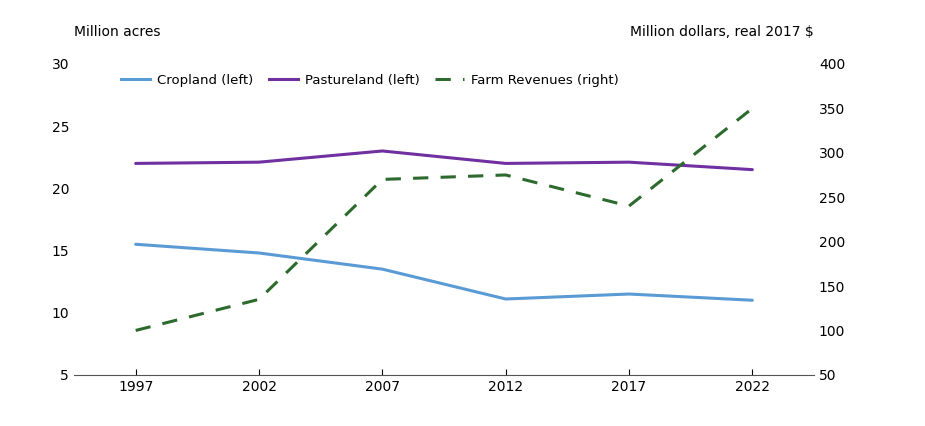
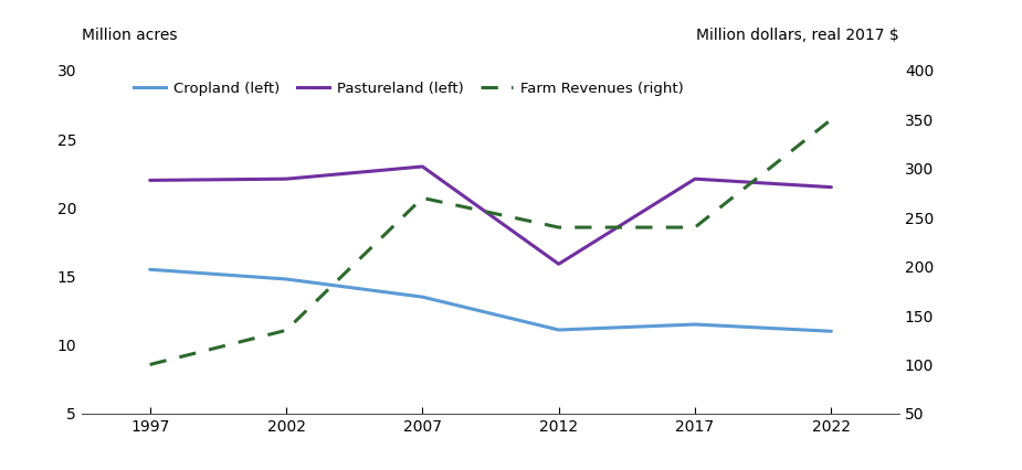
Pastureland (left)/2012: 22.0 -> 15.9
Farm Revenues (right)/2012: 275 -> 240
